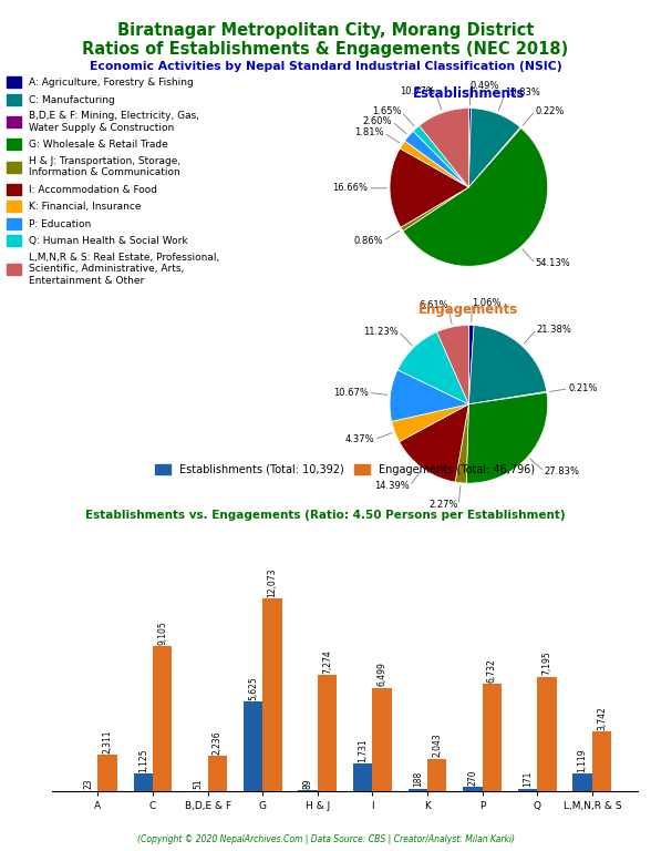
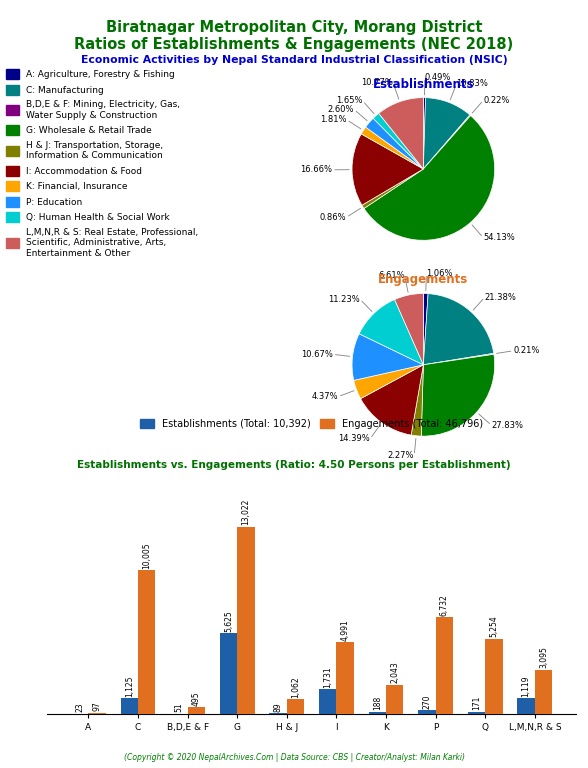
Engagements (Total: 46,796)/A: 2,311 -> 97
Engagements (Total: 46,796)/C: 9,105 -> 10,005
Engagements (Total: 46,796)/B,D,E & F: 2,236 -> 495
Engagements (Total: 46,796)/G: 12,073 -> 13,022
Engagements (Total: 46,796)/H & J: 7,274 -> 1,062
Engagements (Total: 46,796)/I: 6,499 -> 4,991
Engagements (Total: 46,796)/Q: 7,195 -> 5,254
Engagements (Total: 46,796)/L,M,N,R & S: 3,742 -> 3,095
